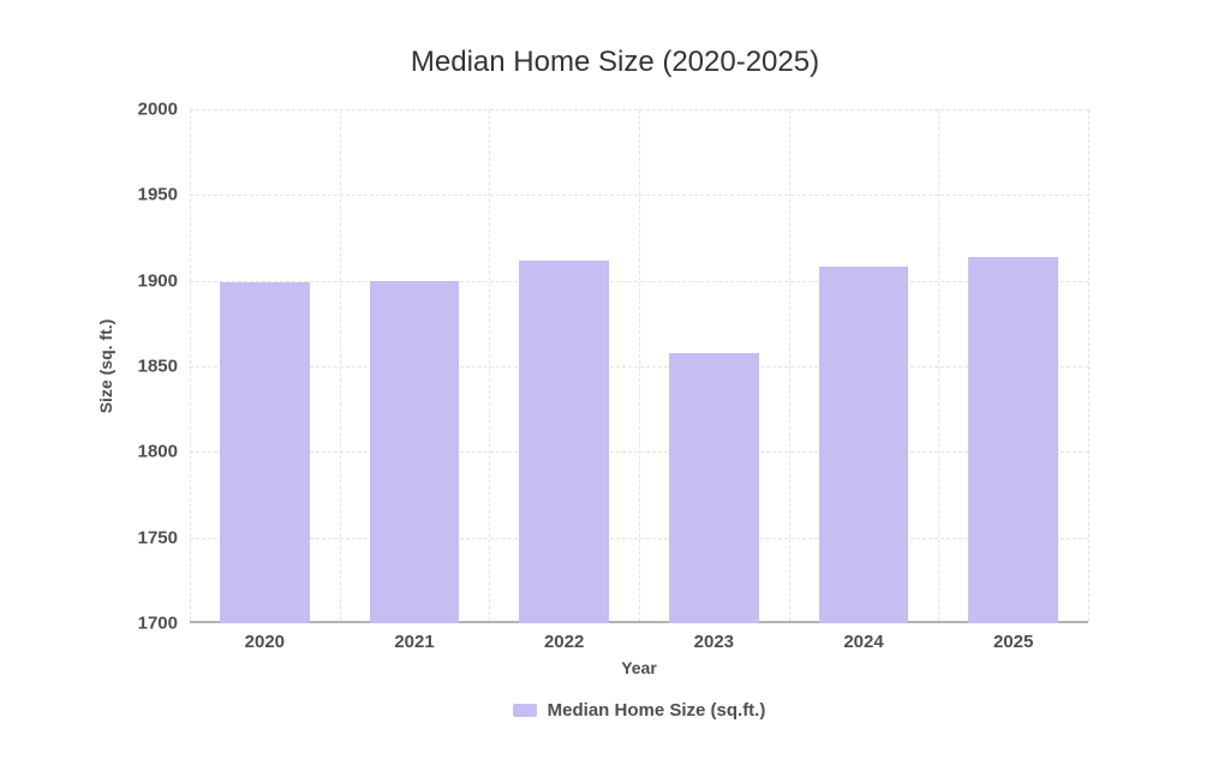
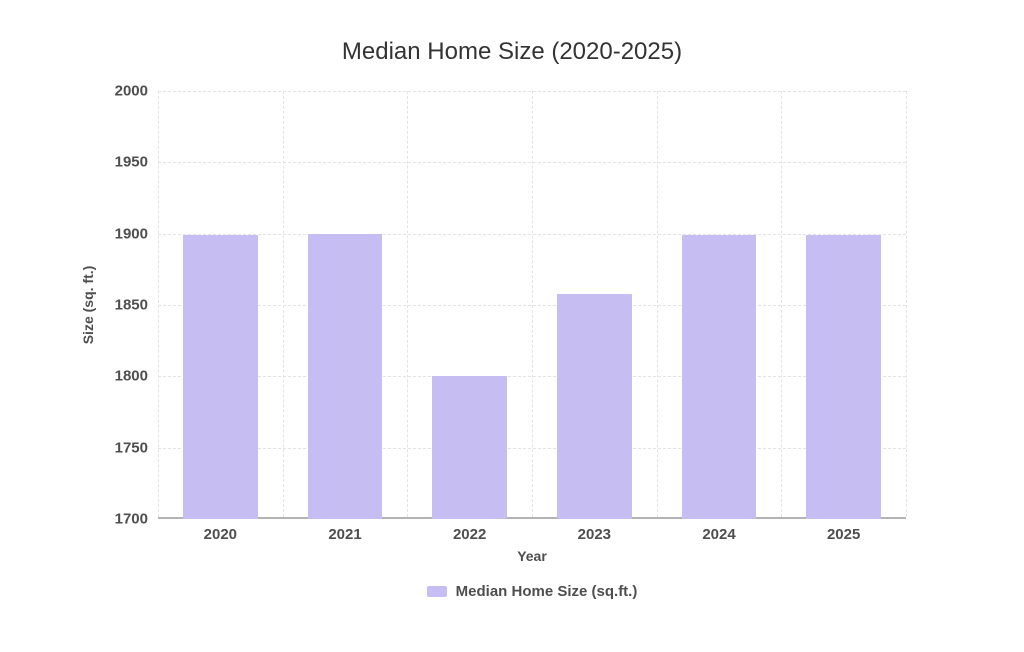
2022: 1912 -> 1800
2024: 1908 -> 1899
2025: 1914 -> 1899
